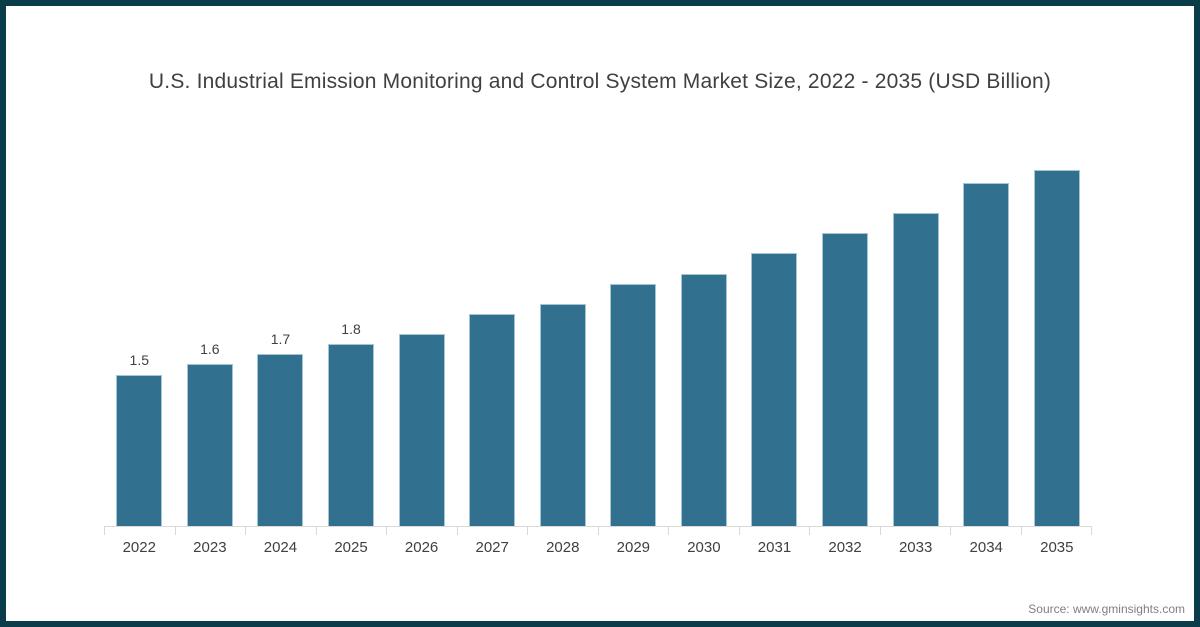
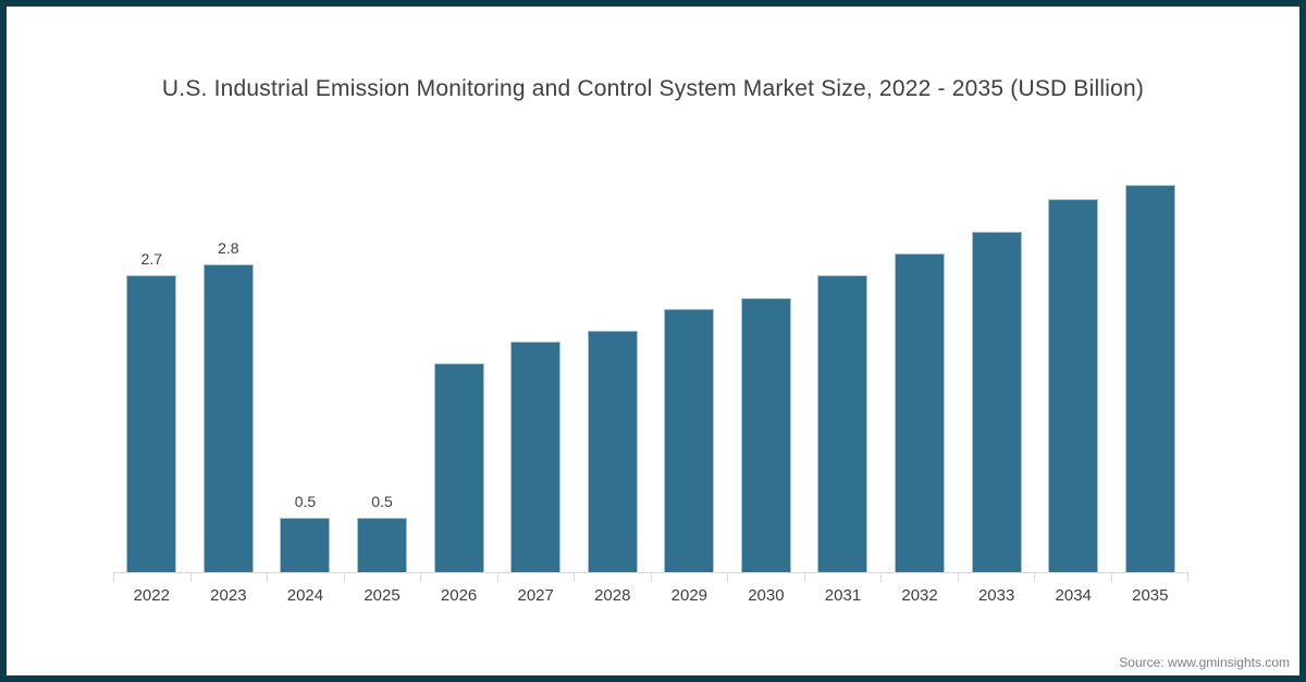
2022: 1.5 -> 2.7
2023: 1.6 -> 2.8
2024: 1.7 -> 0.5
2025: 1.8 -> 0.5
